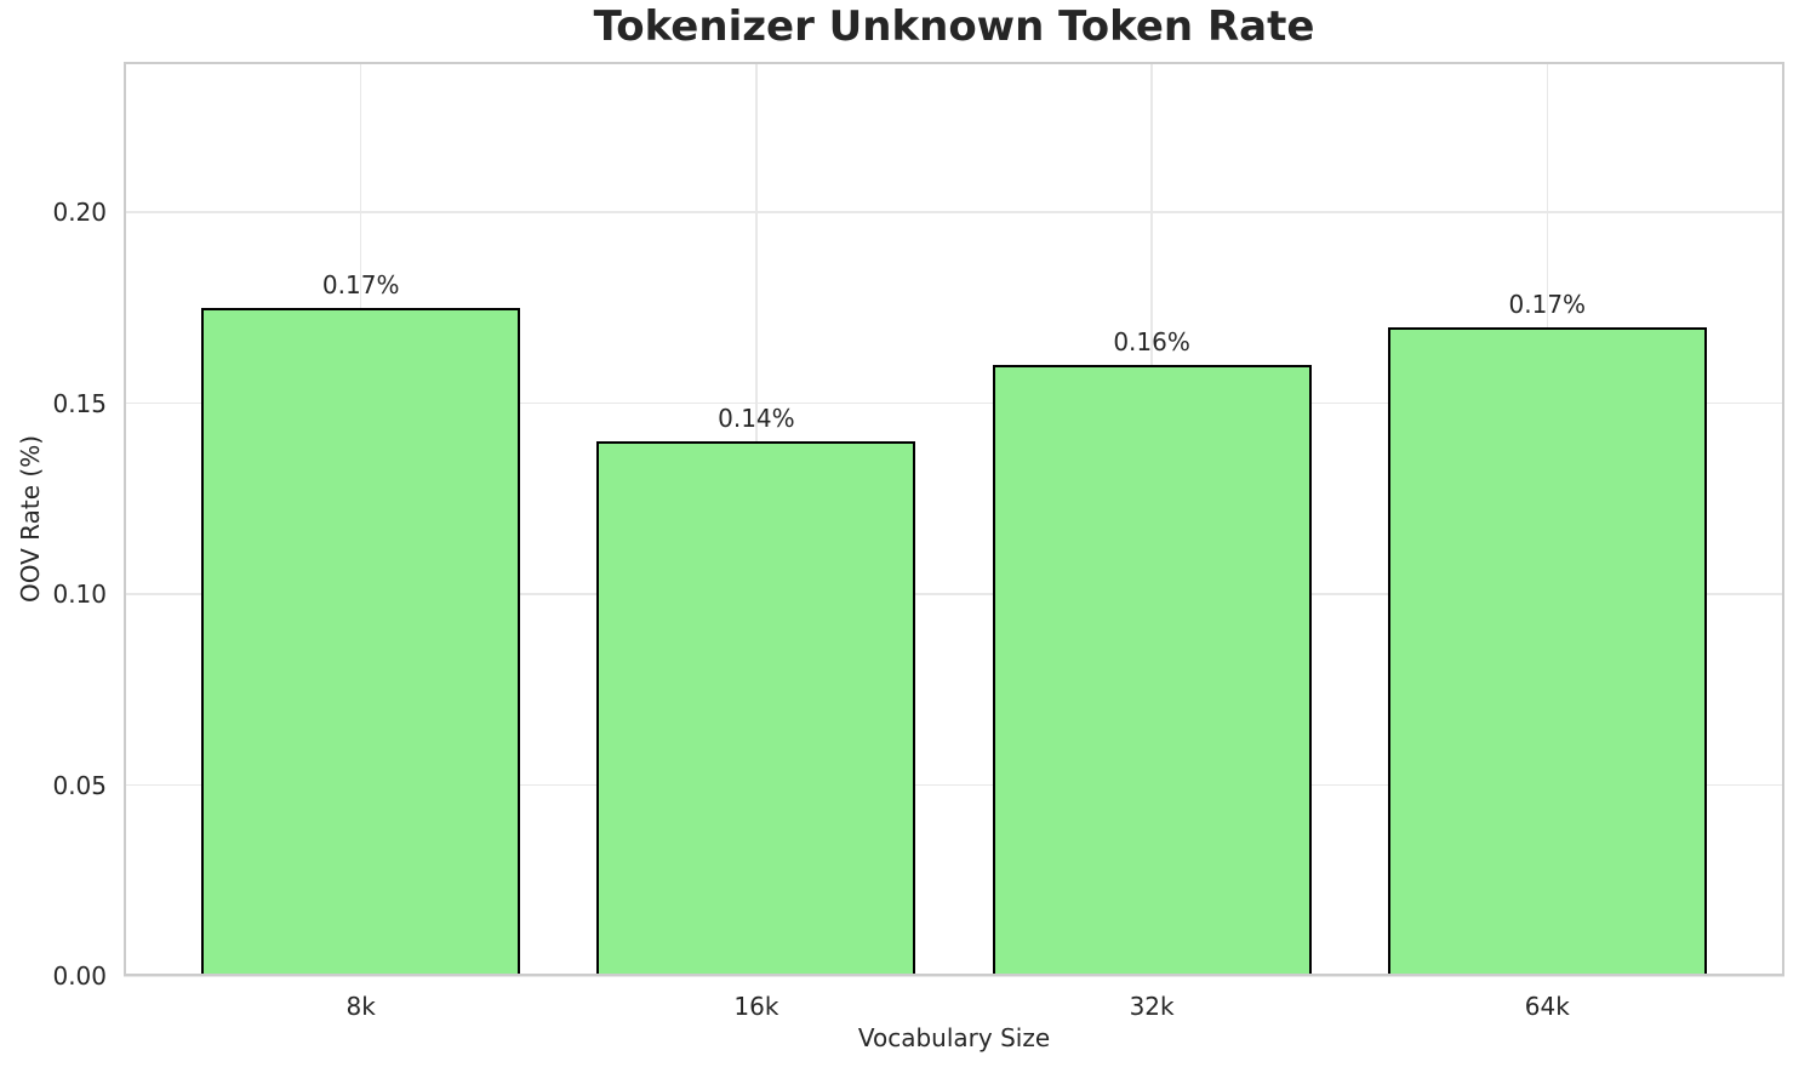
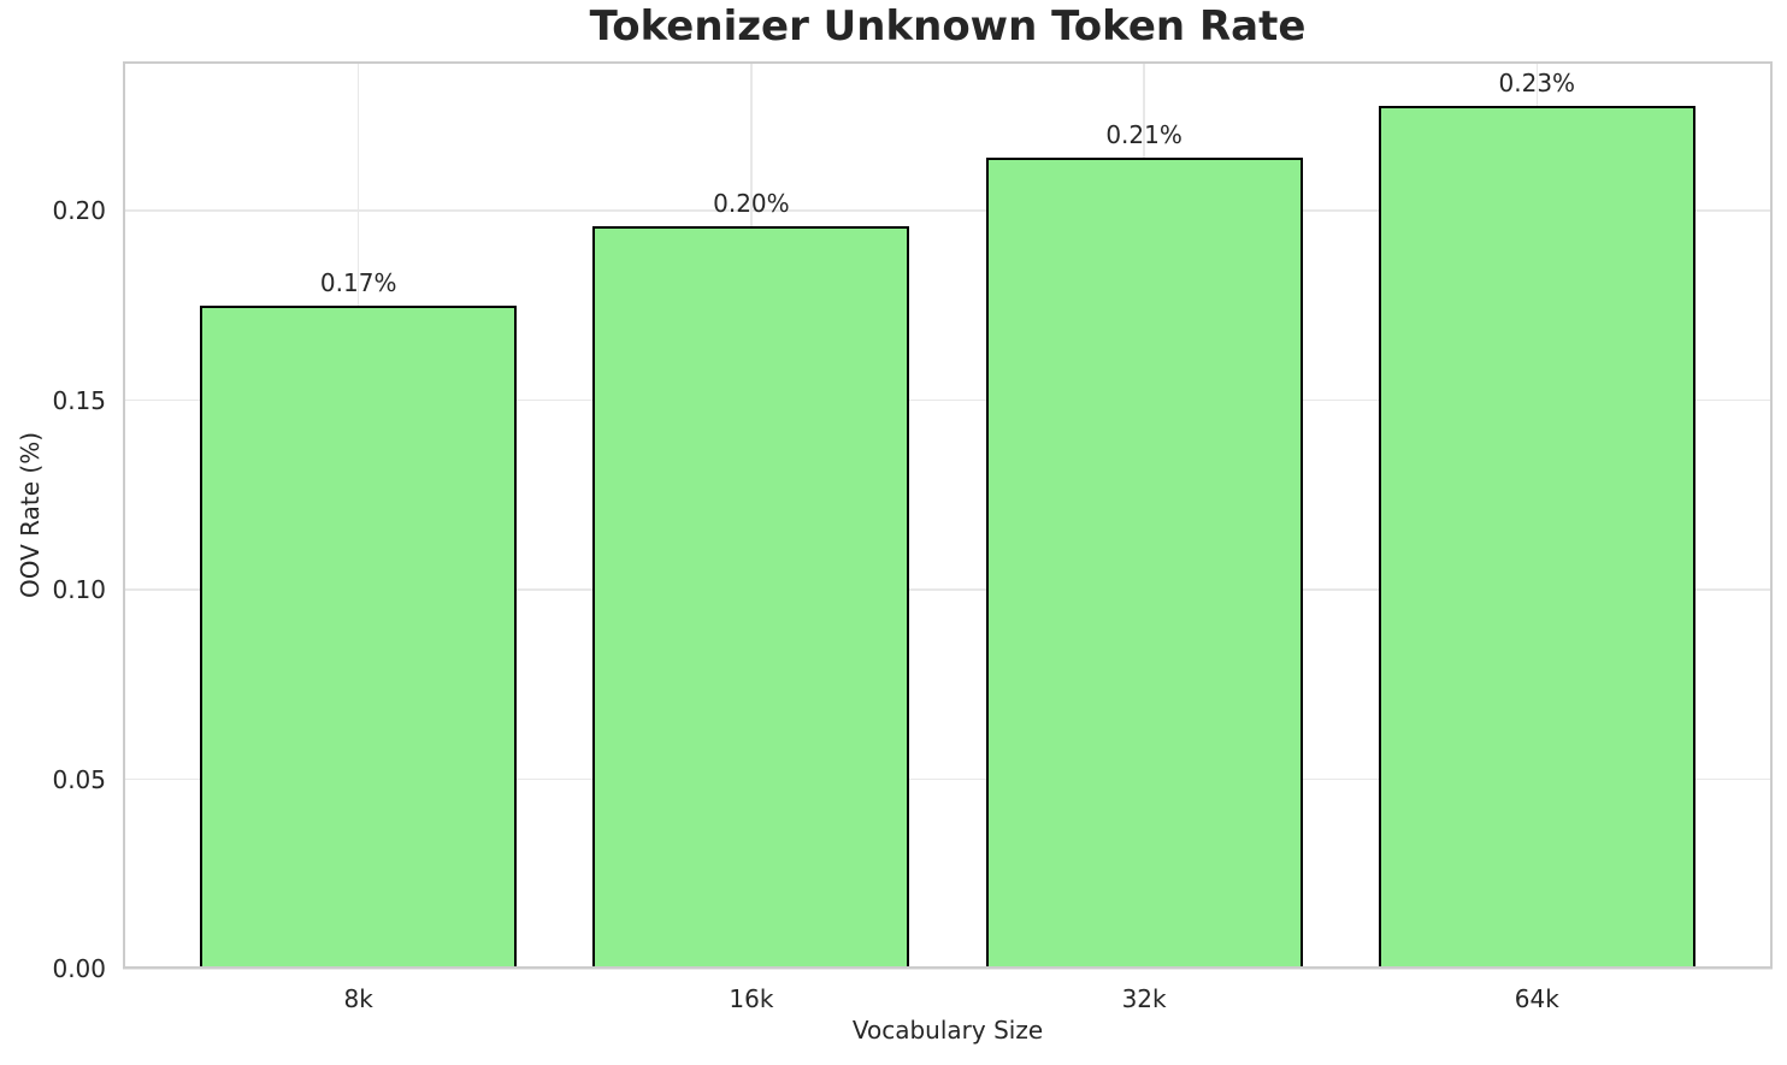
16k: 0.14% -> 0.20%
32k: 0.16% -> 0.21%
64k: 0.17% -> 0.23%
